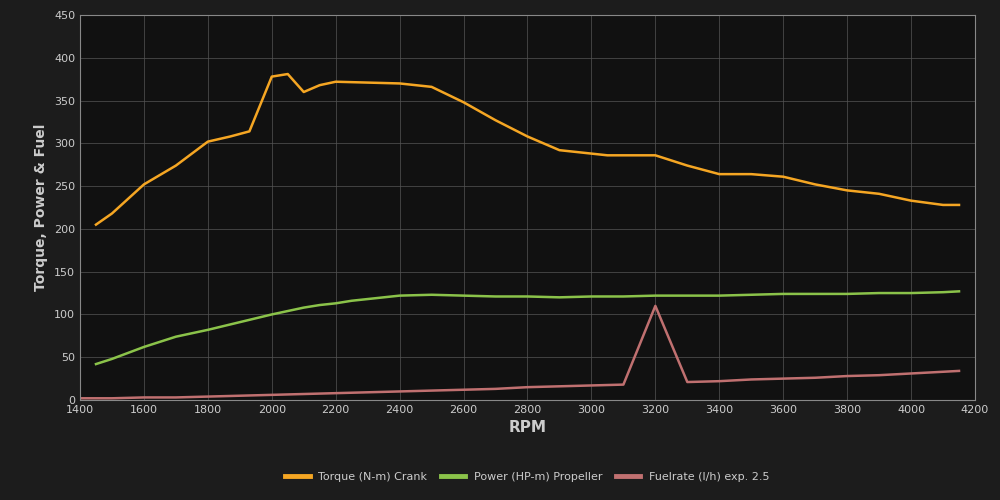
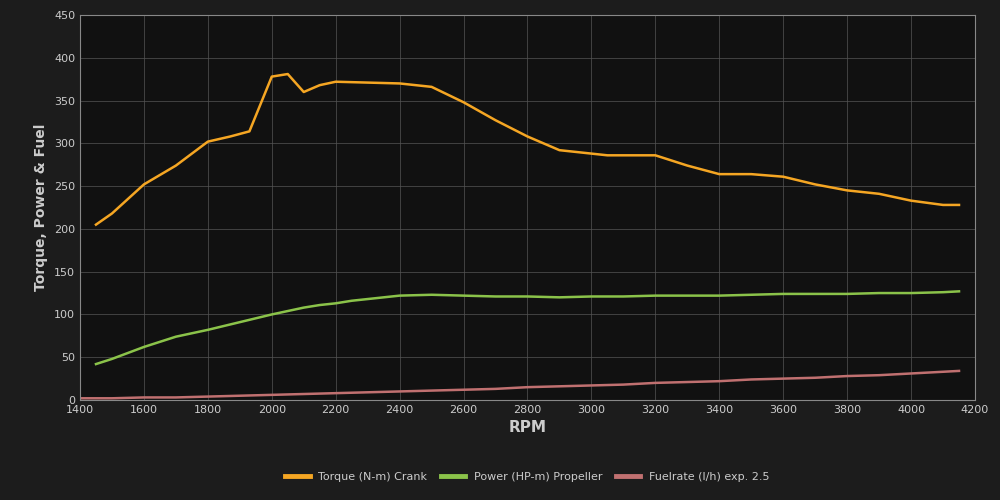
Fuelrate (l/h) exp. 2.5/3200: 110 -> 20
